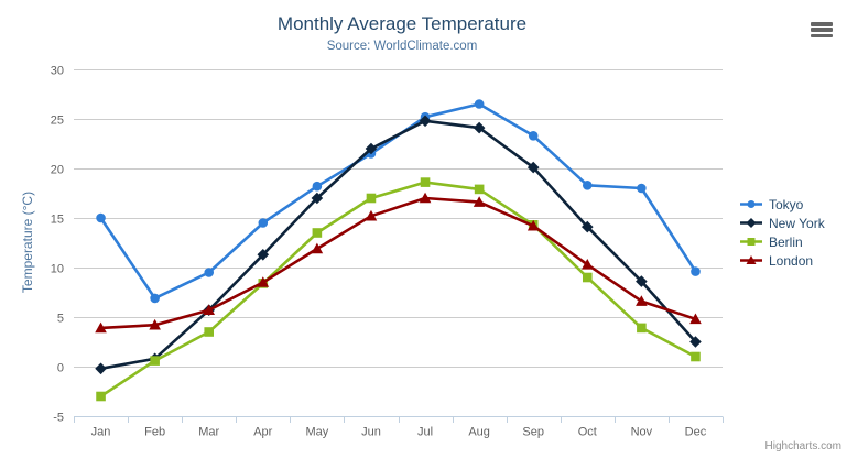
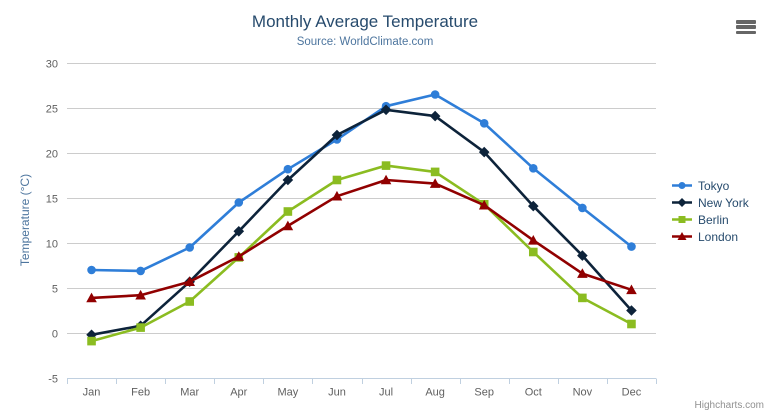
Tokyo/Jan: 15 -> 7
Berlin/Jan: -3 -> -1
Tokyo/Nov: 18 -> 14
